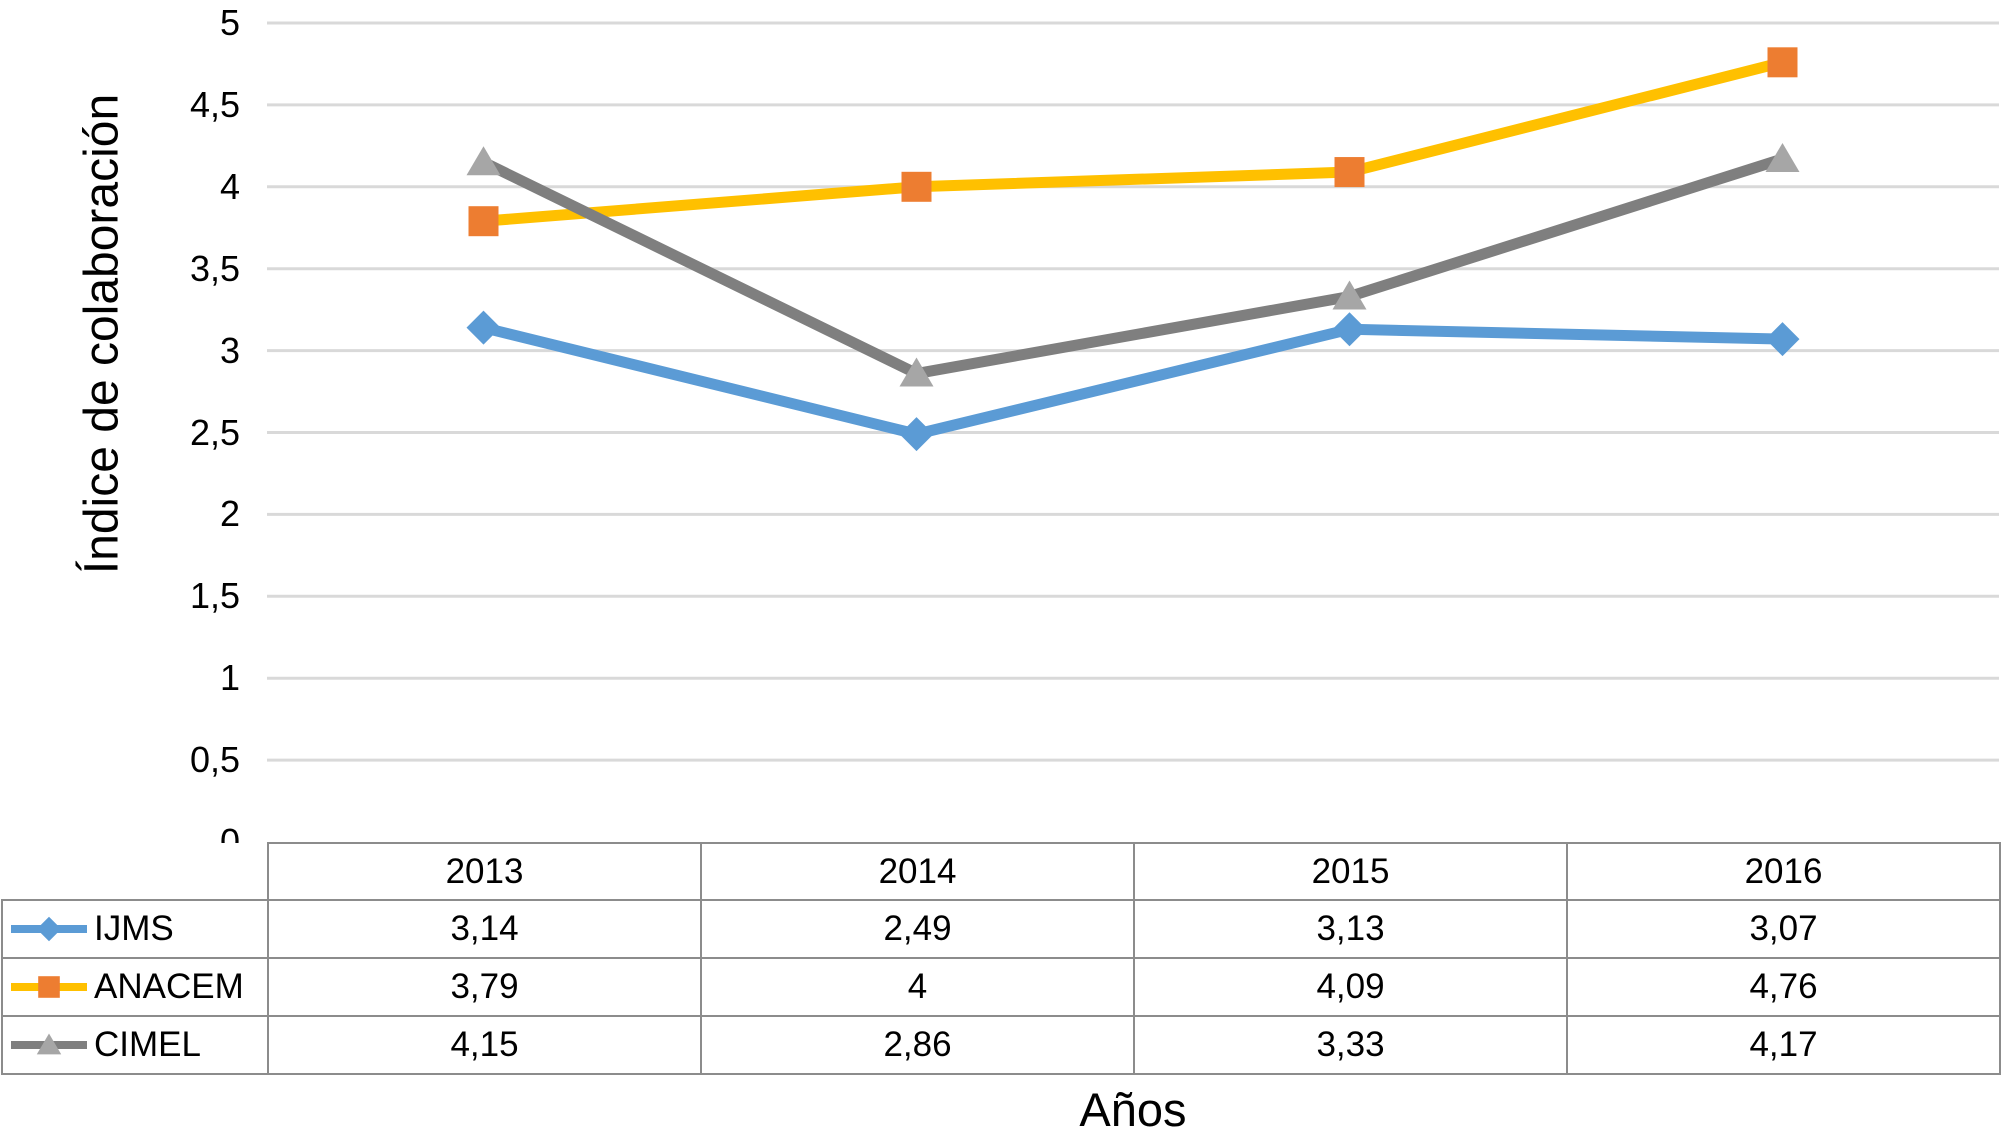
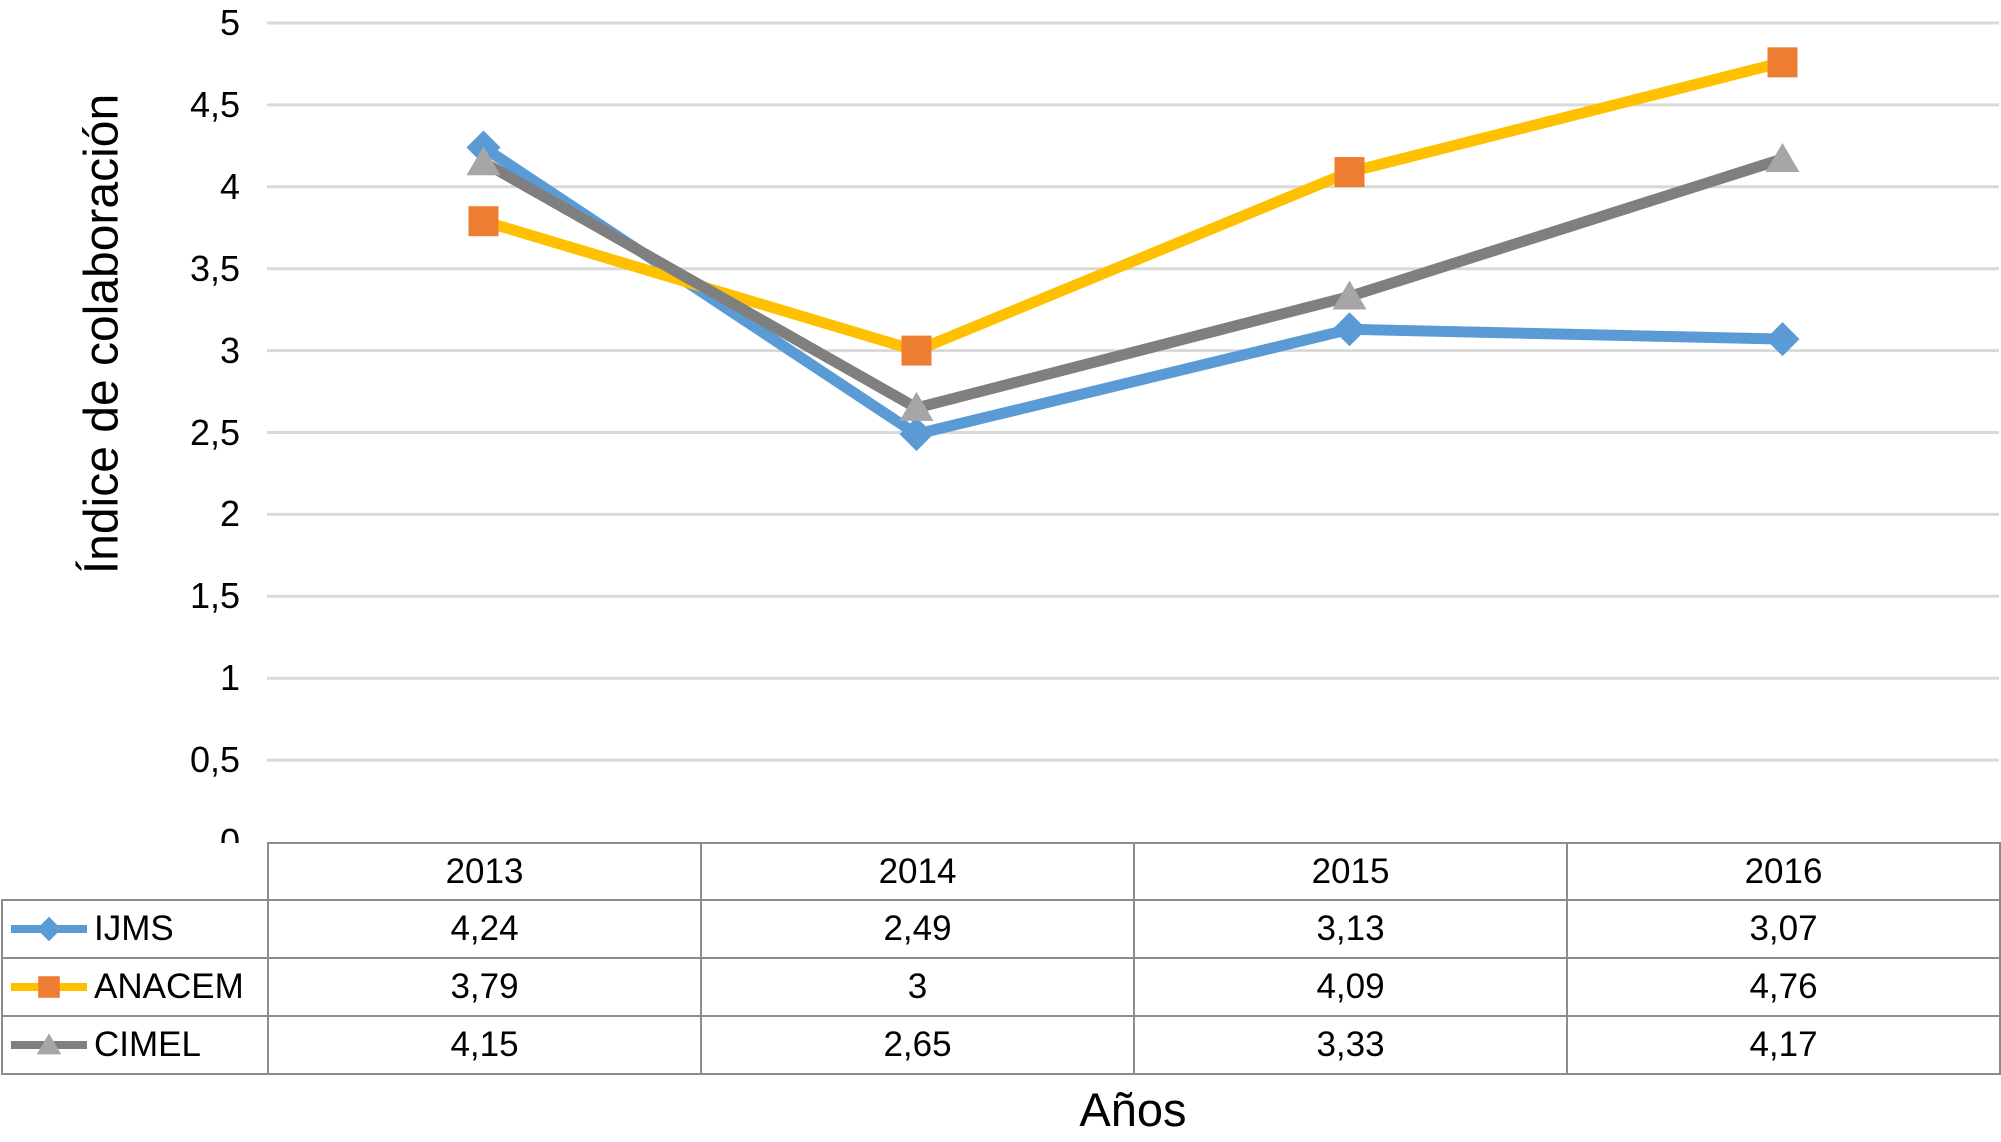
IJMS/2013: 3,14 -> 4,24
ANACEM/2014: 4 -> 3
CIMEL/2014: 2,86 -> 2,65
